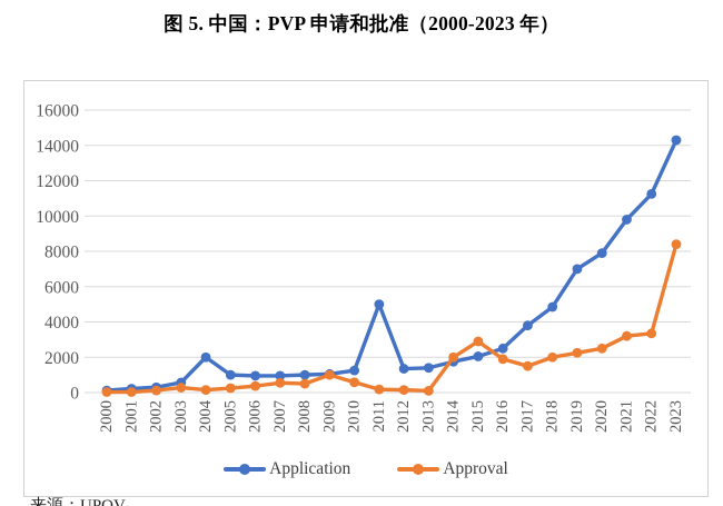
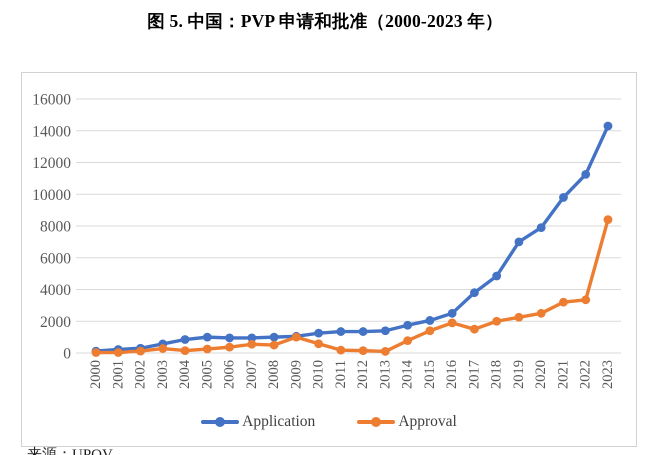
Application/2004: 2000 -> 800
Application/2011: 5000 -> 1400
Approval/2014: 2000 -> 800
Approval/2015: 2900 -> 1400
